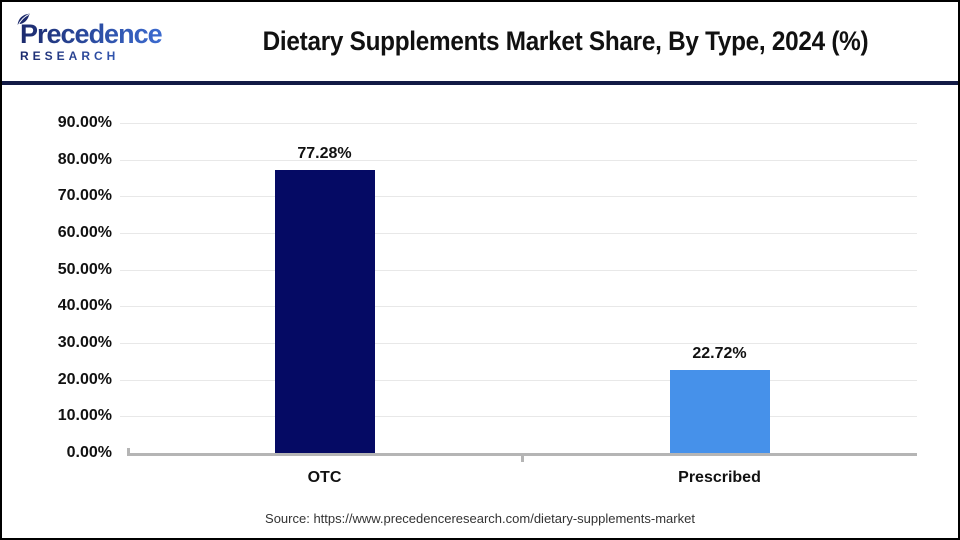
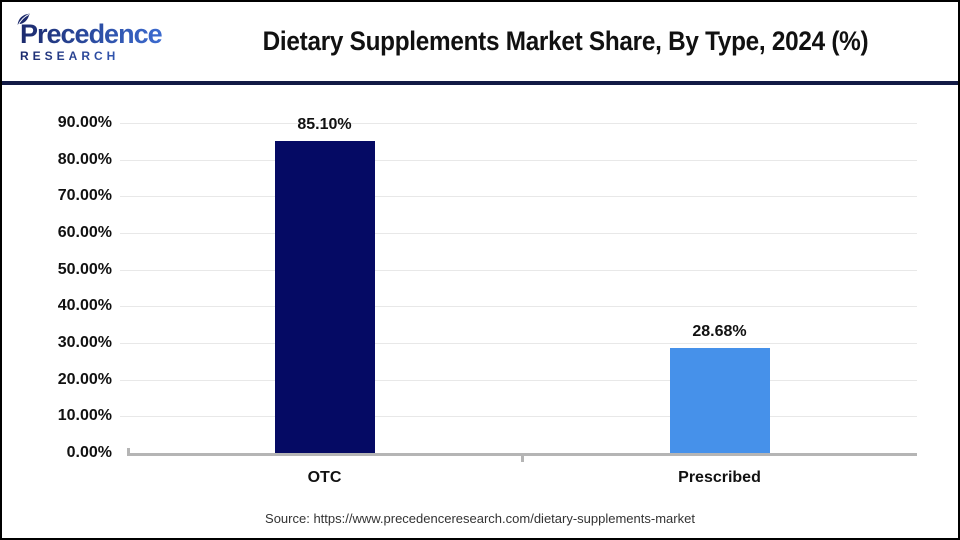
OTC: 77.28% -> 85.10%
Prescribed: 22.72% -> 28.68%
